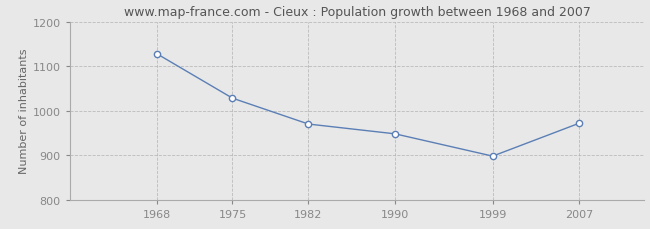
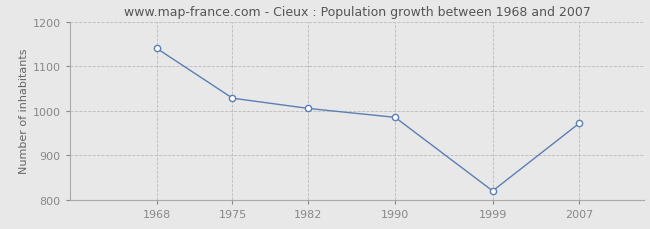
1968: 1128 -> 1140
1982: 970 -> 1005
1990: 948 -> 985
1999: 898 -> 820
